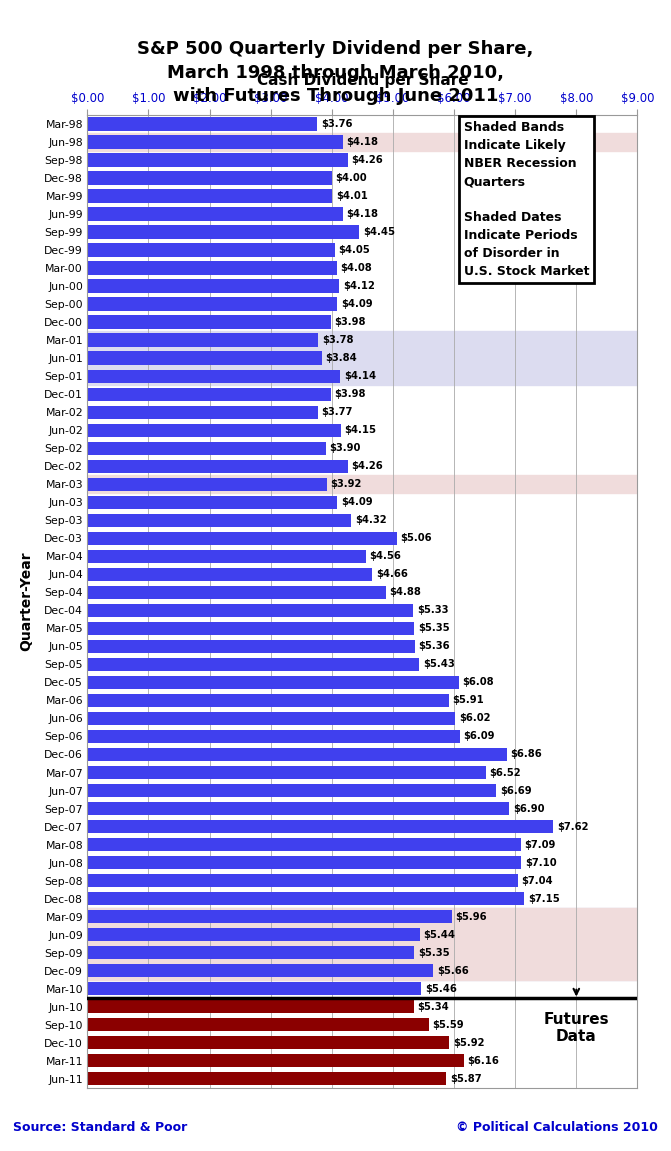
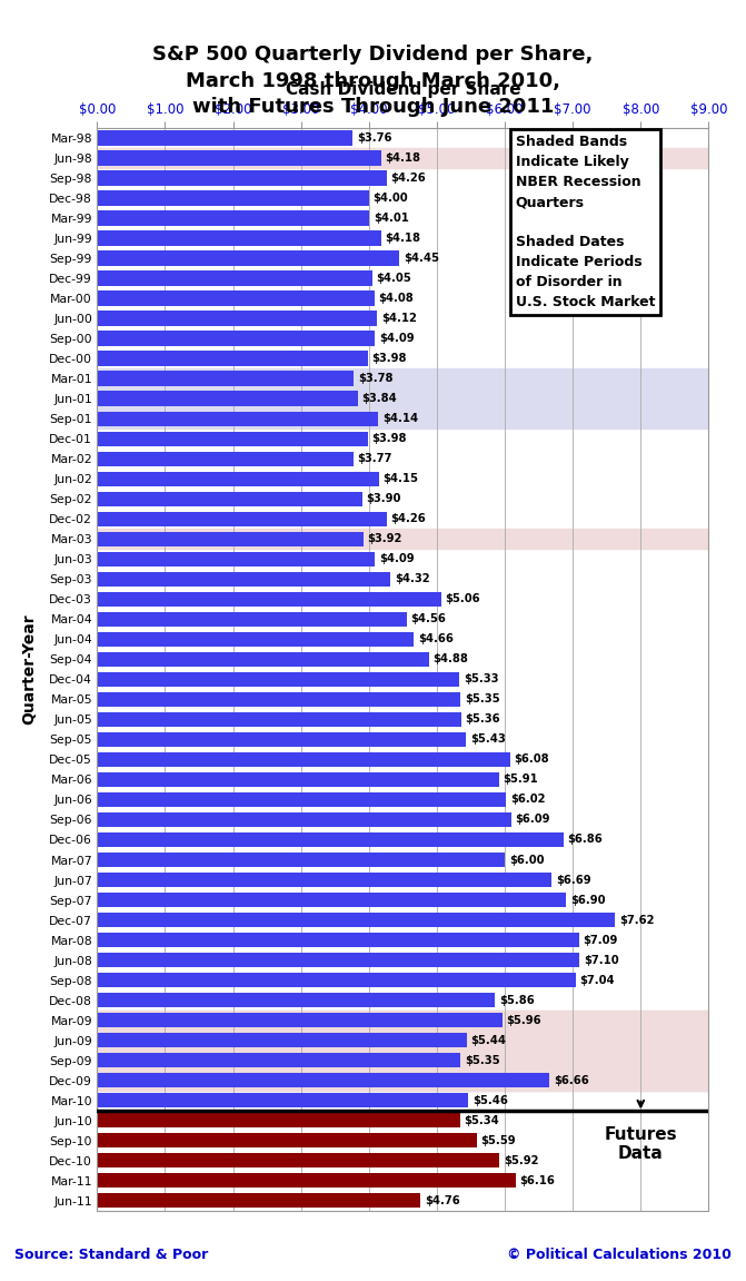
Mar-07: $6.52 -> $6.00
Dec-08: $7.15 -> $5.86
Dec-09: $5.66 -> $6.66
Jun-11: $5.87 -> $4.76
